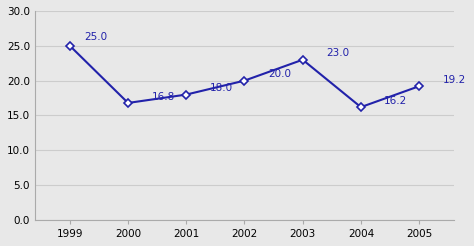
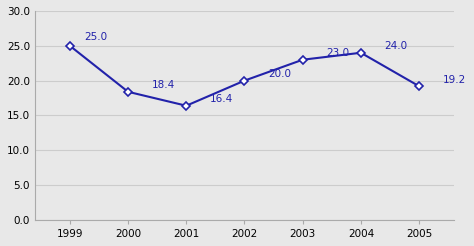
2000: 16.8 -> 18.4
2001: 18.0 -> 16.4
2004: 16.2 -> 24.0
